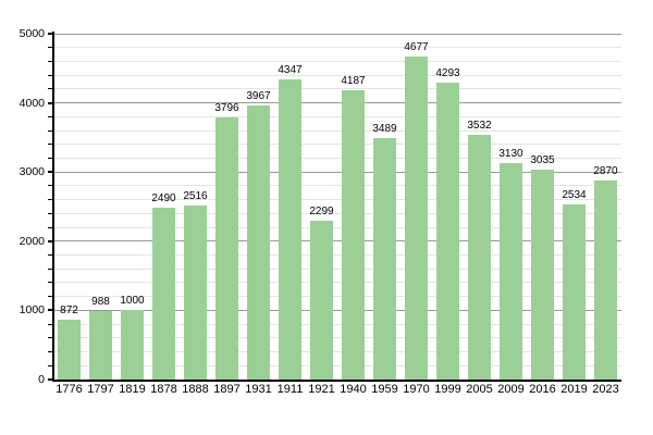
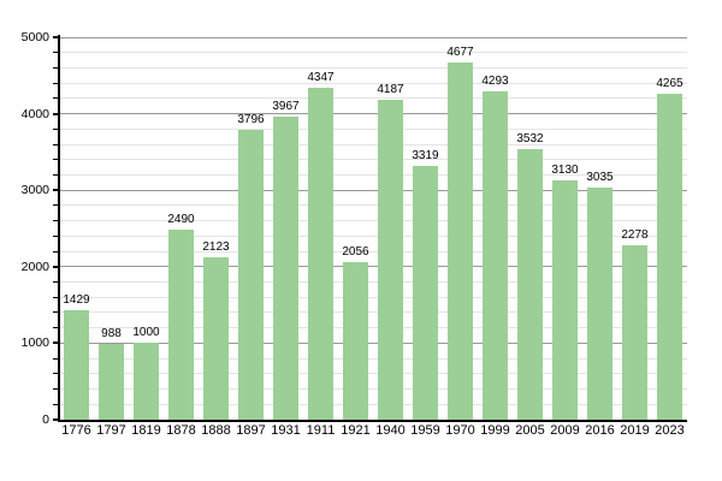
1776: 872 -> 1429
1888: 2516 -> 2123
1921: 2299 -> 2056
1959: 3489 -> 3319
2019: 2534 -> 2278
2023: 2870 -> 4265
